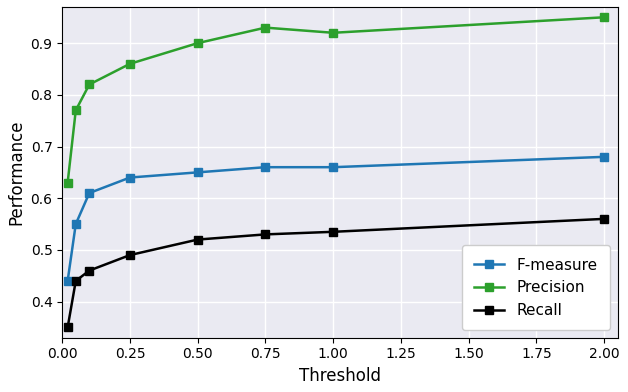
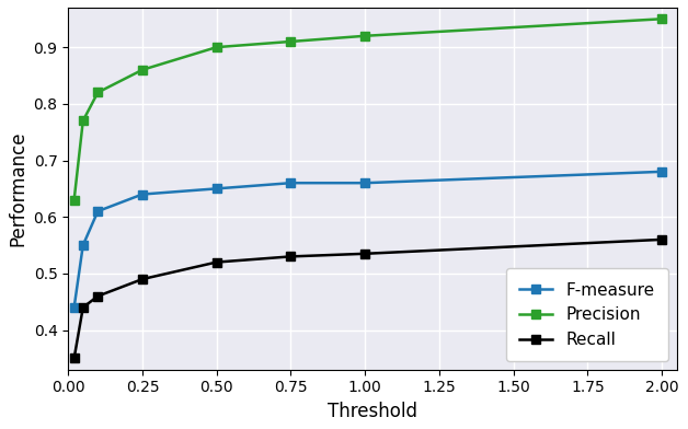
Precision/0.75: 0.93 -> 0.91
